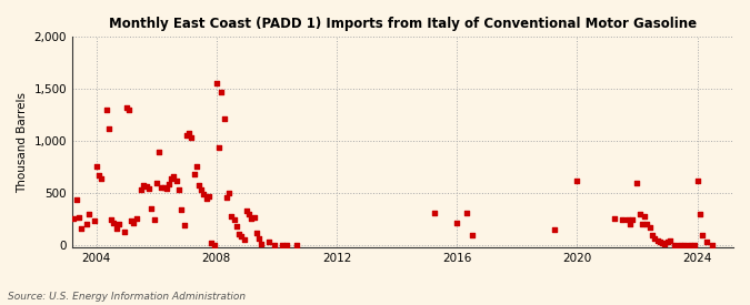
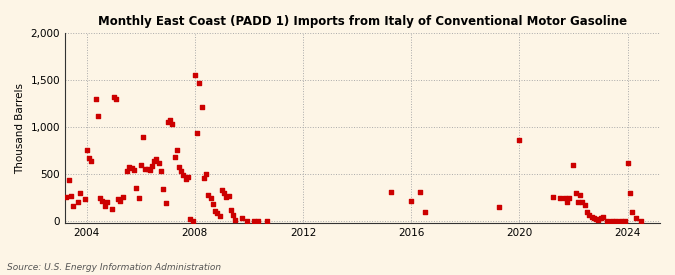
2020: 620 -> 860
